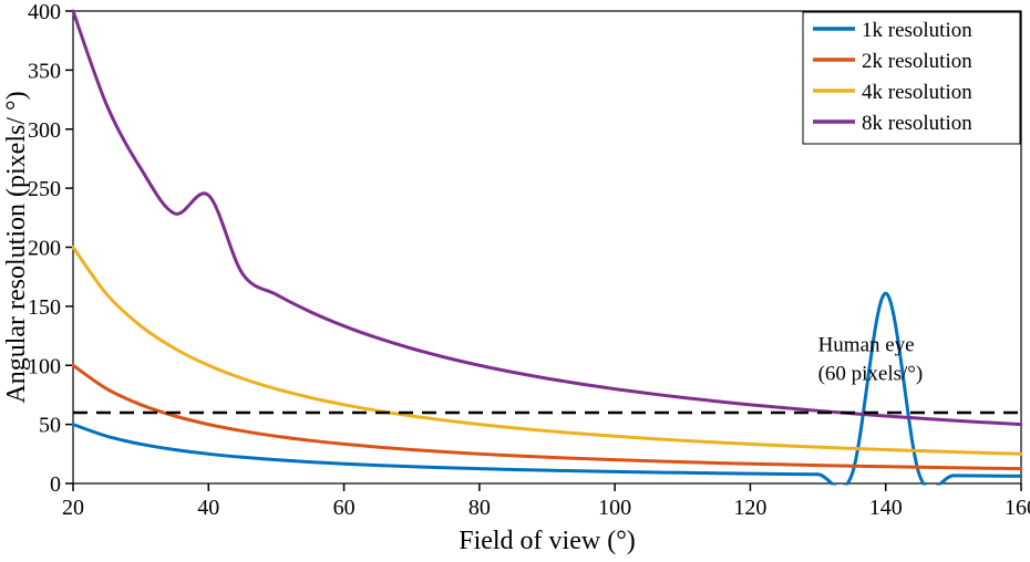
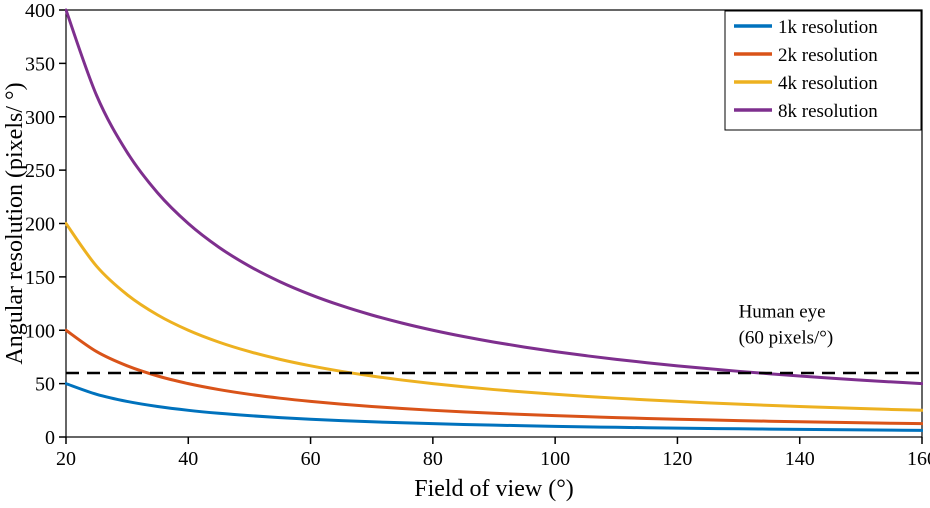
8k resolution/40: 244 -> 200
1k resolution/140: 161 -> 7
